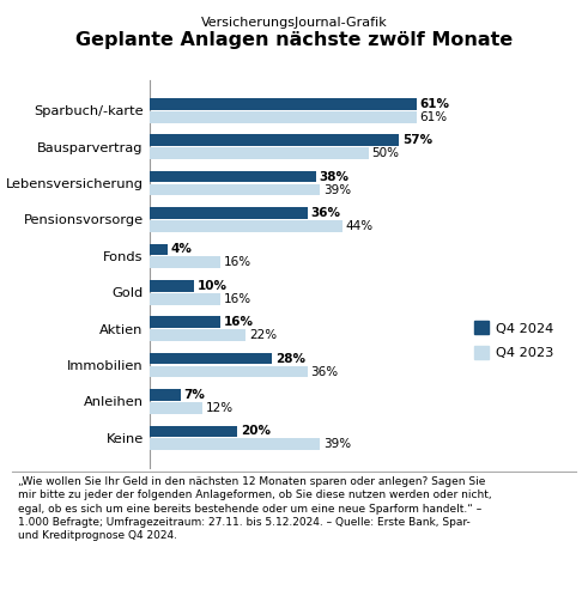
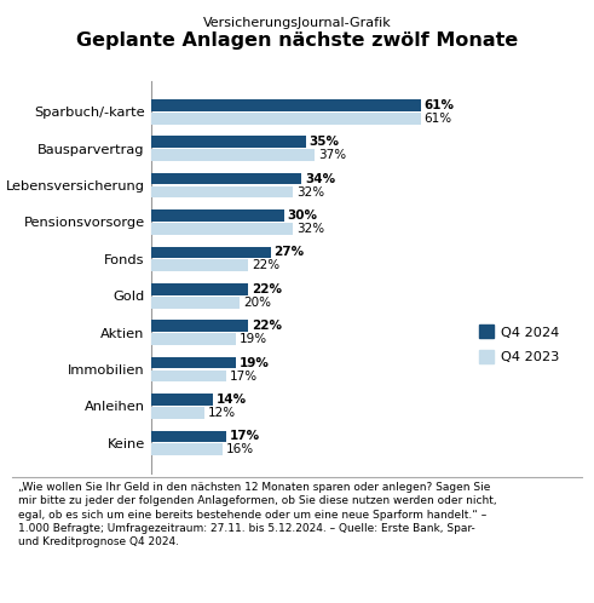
Q4 2024/Bausparvertrag: 57% -> 35%
Q4 2023/Bausparvertrag: 50% -> 37%
Q4 2024/Lebensversicherung: 38% -> 34%
Q4 2023/Lebensversicherung: 39% -> 32%
Q4 2024/Pensionsvorsorge: 36% -> 30%
Q4 2023/Pensionsvorsorge: 44% -> 32%
Q4 2024/Fonds: 4% -> 27%
Q4 2023/Fonds: 16% -> 22%
Q4 2024/Gold: 10% -> 22%
Q4 2023/Gold: 16% -> 20%
Q4 2024/Aktien: 16% -> 22%
Q4 2023/Aktien: 22% -> 19%
Q4 2024/Immobilien: 28% -> 19%
Q4 2023/Immobilien: 36% -> 17%
Q4 2024/Anleihen: 7% -> 14%
Q4 2024/Keine: 20% -> 17%
Q4 2023/Keine: 39% -> 16%
